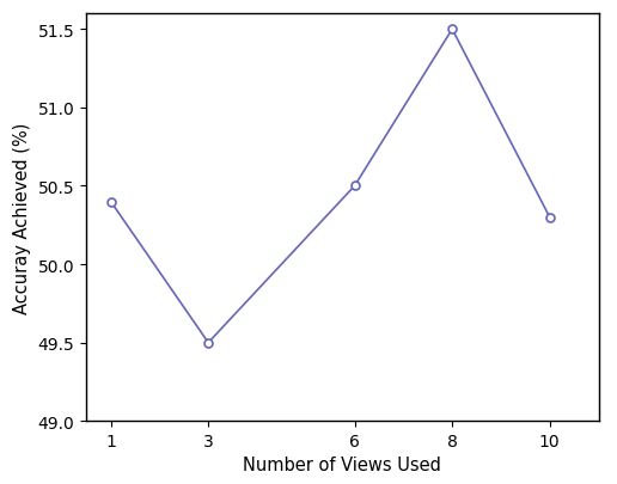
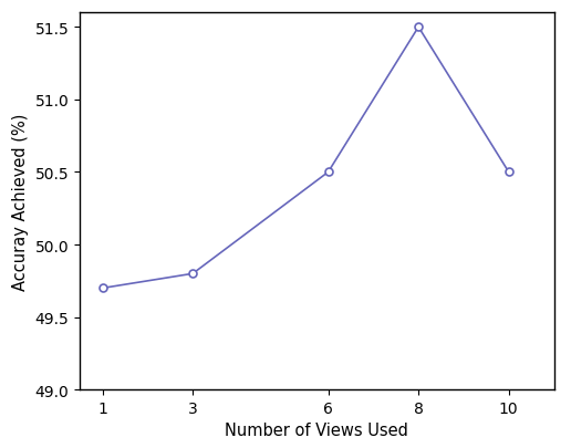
1: 50.4 -> 49.7
3: 49.5 -> 49.8
10: 50.3 -> 50.5
